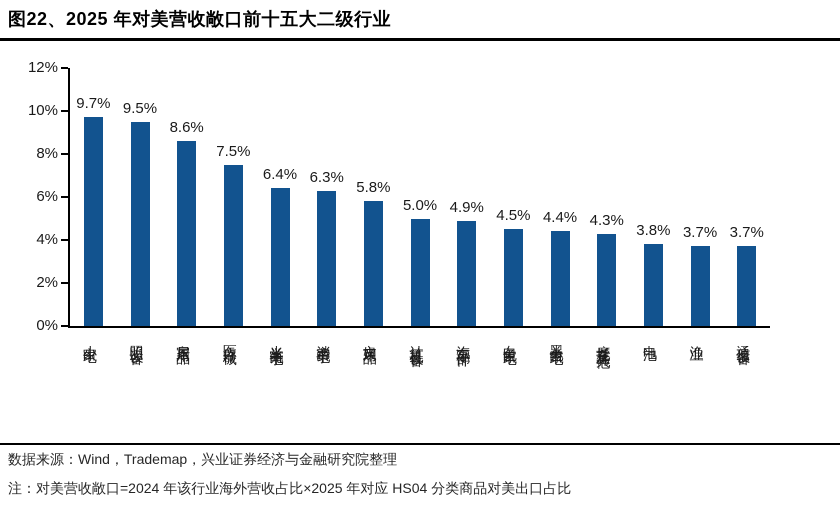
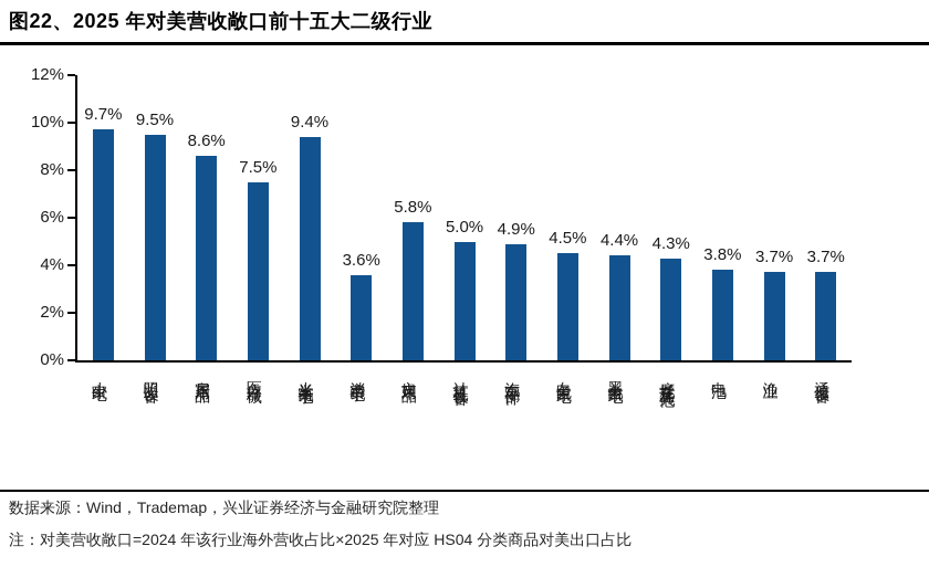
光学光电子: 6.4% -> 9.4%
消费电子: 6.3% -> 3.6%
